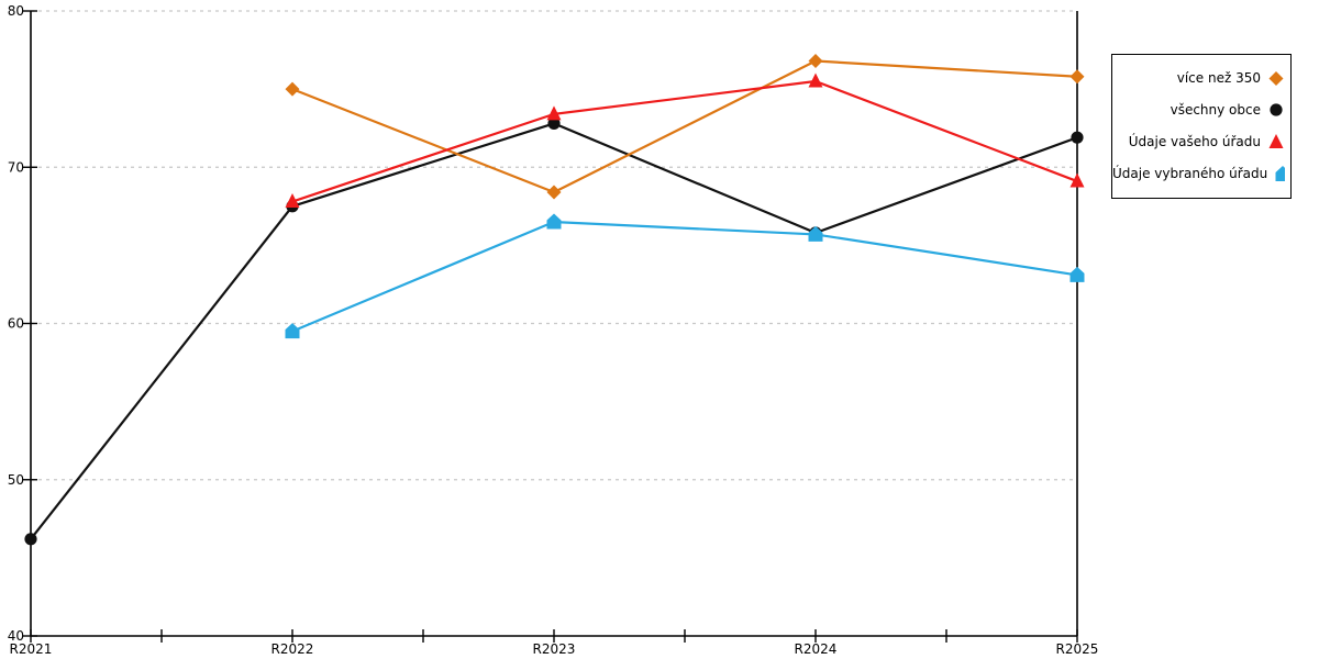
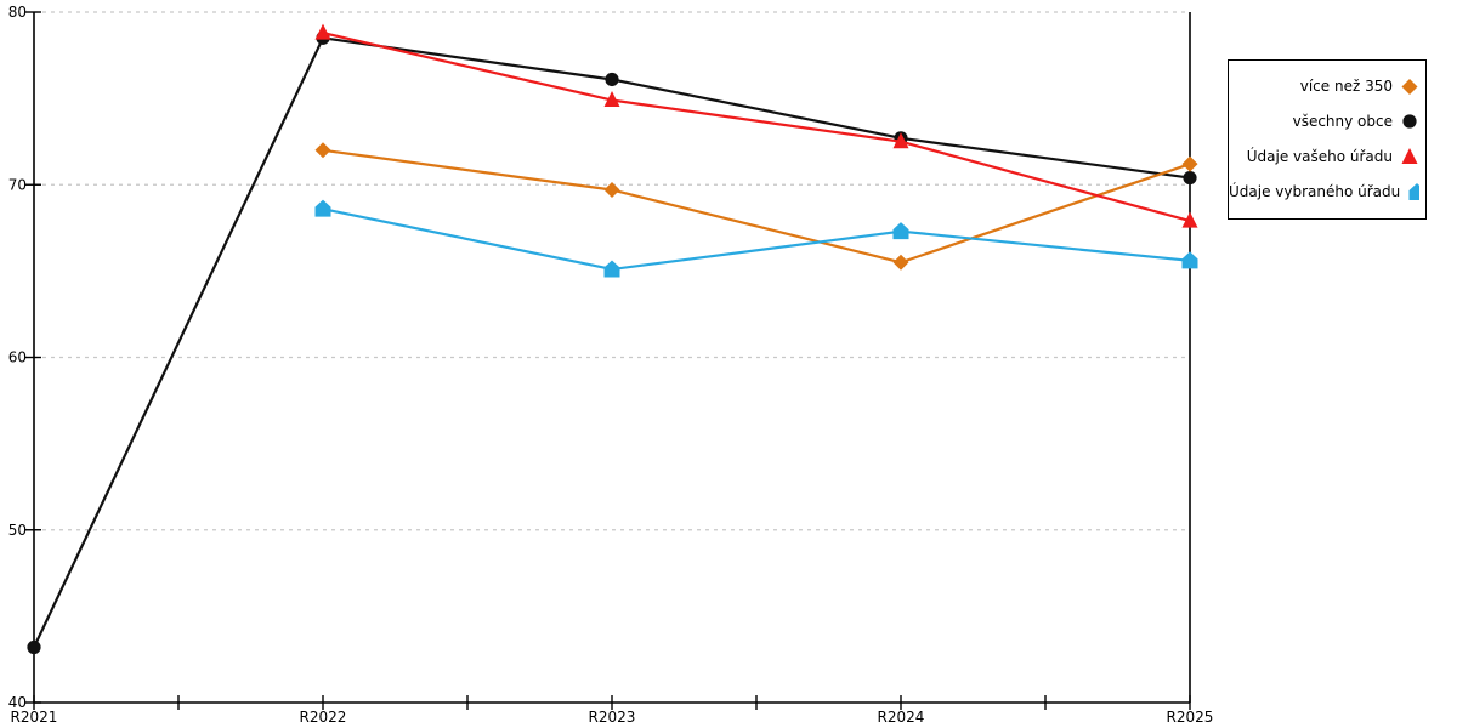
všechny obce/R2021: 46.2 -> 43.2
více než 350/R2022: 75.0 -> 72.0
všechny obce/R2022: 67.5 -> 78.5
Údaje vašeho úřadu/R2022: 67.8 -> 78.8
Údaje vybraného úřadu/R2022: 59.5 -> 68.6
více než 350/R2023: 68.4 -> 69.7
všechny obce/R2023: 72.8 -> 76.1
Údaje vašeho úřadu/R2023: 73.4 -> 74.9
Údaje vybraného úřadu/R2023: 66.5 -> 65.1
více než 350/R2024: 76.8 -> 65.5
všechny obce/R2024: 65.8 -> 72.7
Údaje vašeho úřadu/R2024: 75.5 -> 72.5
Údaje vybraného úřadu/R2024: 65.7 -> 67.3
více než 350/R2025: 75.8 -> 71.2
všechny obce/R2025: 71.9 -> 70.4
Údaje vašeho úřadu/R2025: 69.1 -> 67.9
Údaje vybraného úřadu/R2025: 63.1 -> 65.6
